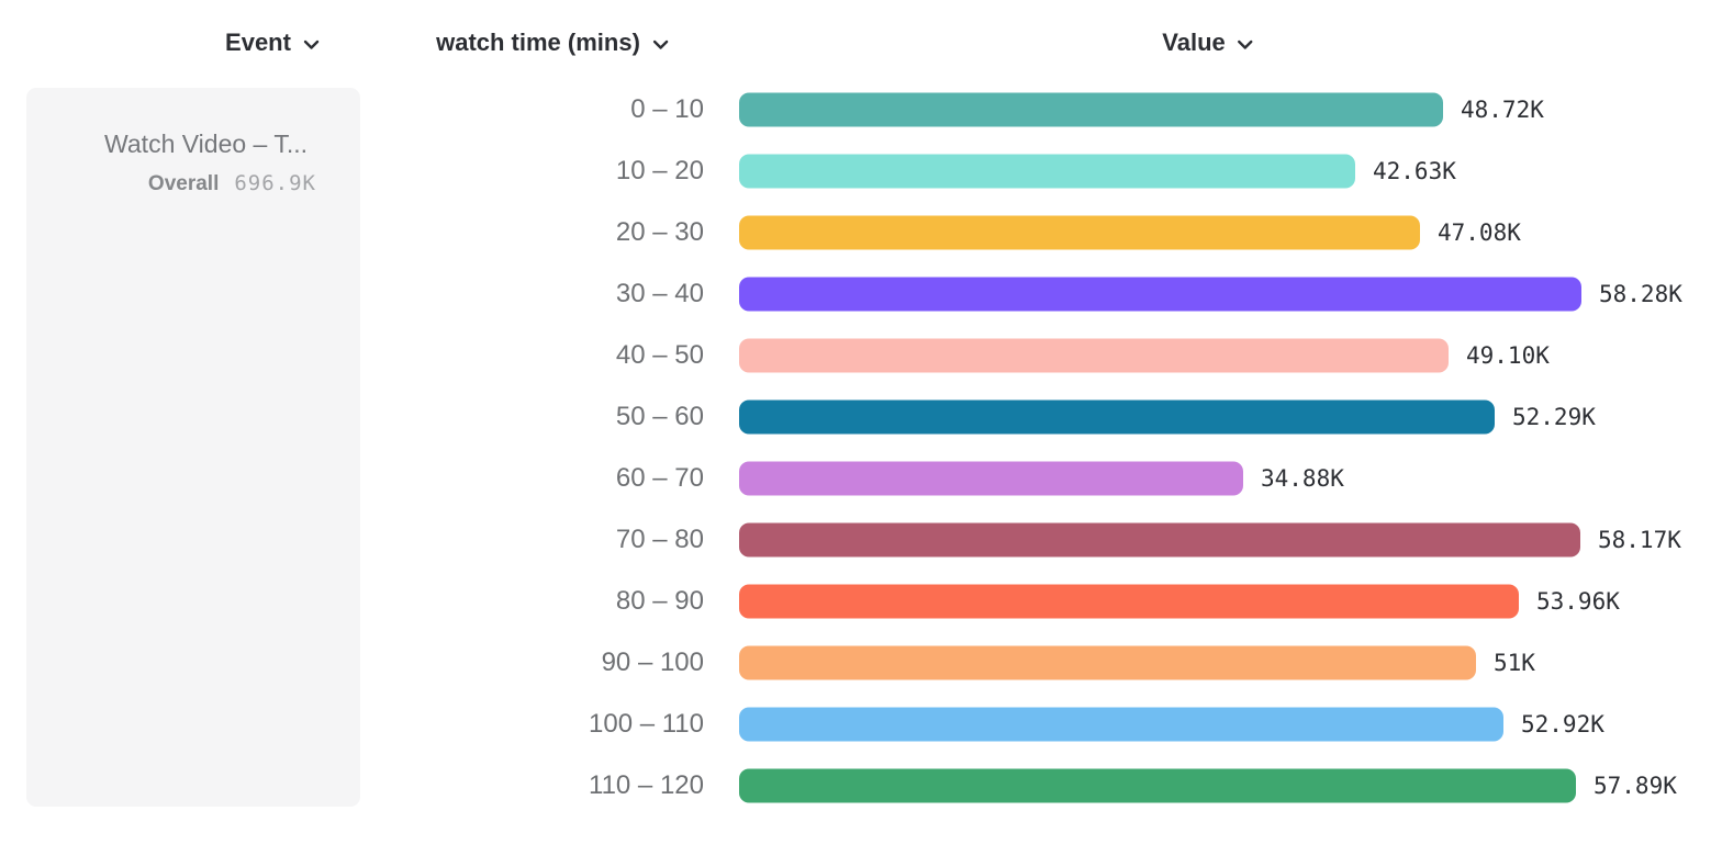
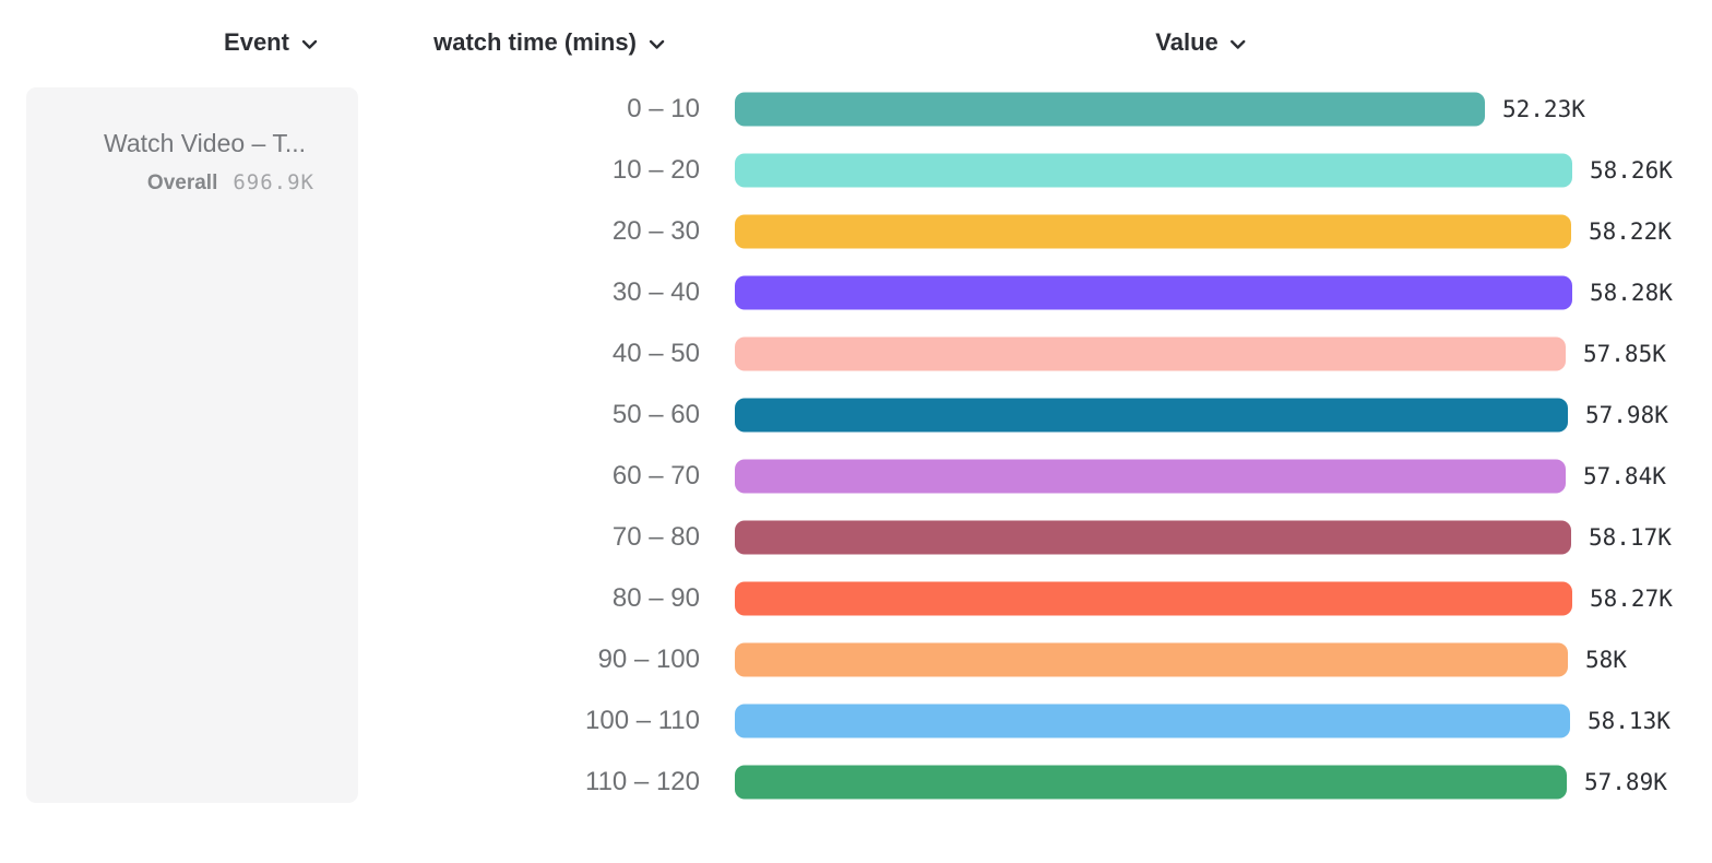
0 – 10: 48.72K -> 52.23K
10 – 20: 42.63K -> 58.26K
20 – 30: 47.08K -> 58.22K
40 – 50: 49.10K -> 57.85K
50 – 60: 52.29K -> 57.98K
60 – 70: 34.88K -> 57.84K
80 – 90: 53.96K -> 58.27K
90 – 100: 51K -> 58K
100 – 110: 52.92K -> 58.13K
